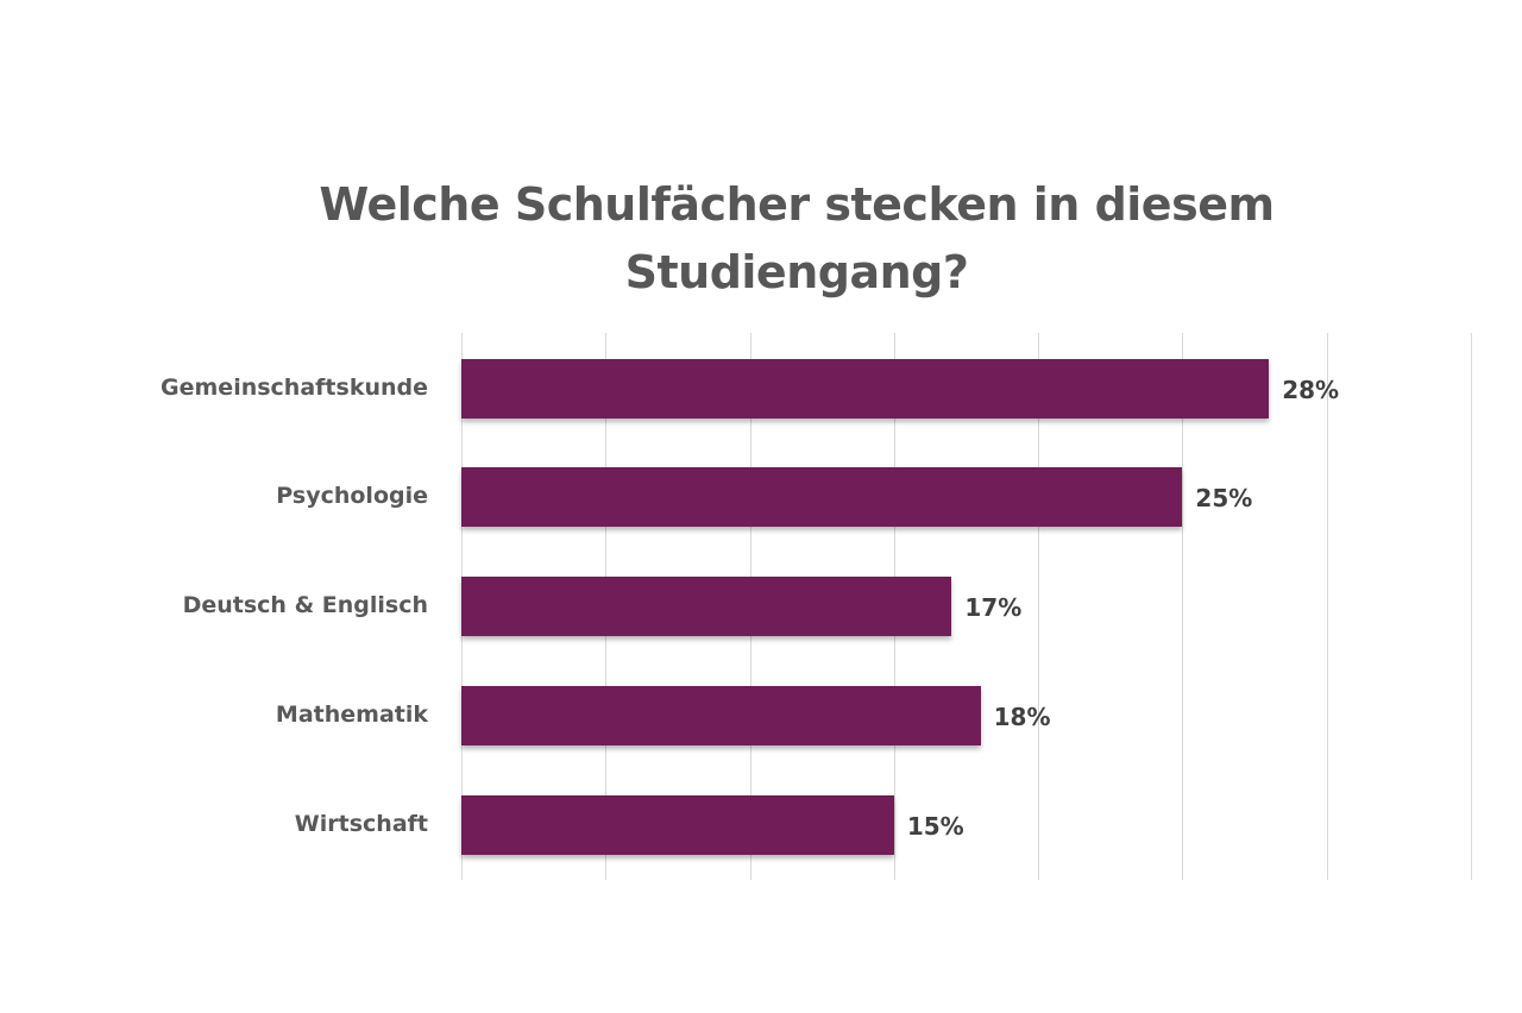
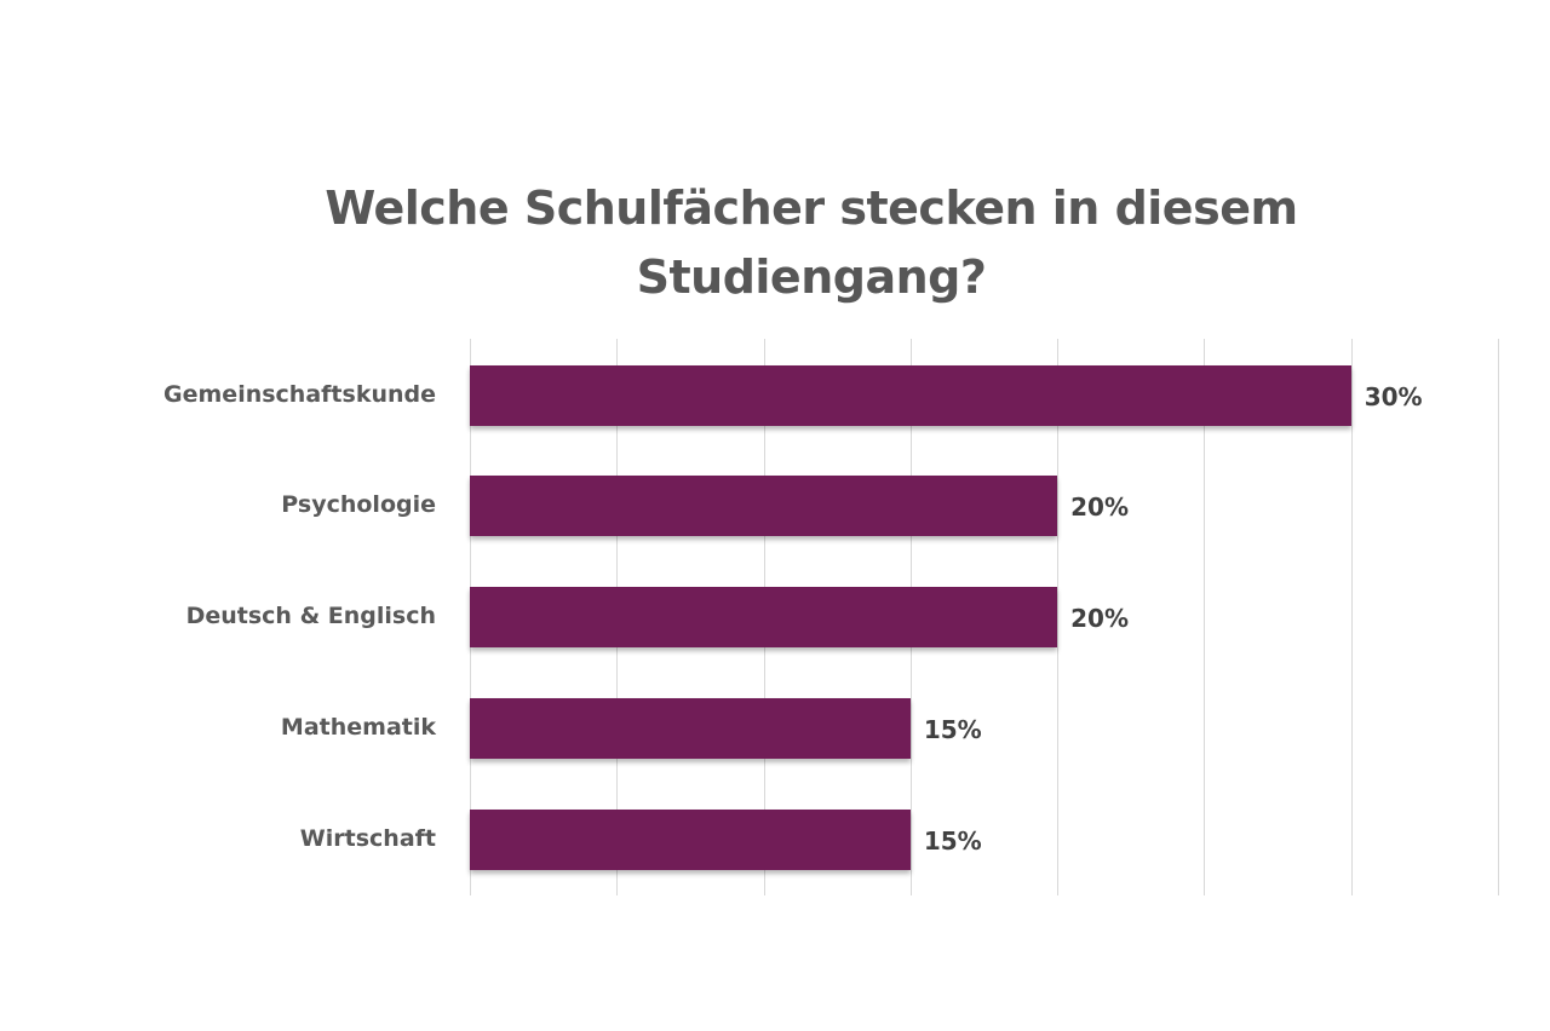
Gemeinschaftskunde: 28% -> 30%
Psychologie: 25% -> 20%
Deutsch & Englisch: 17% -> 20%
Mathematik: 18% -> 15%
